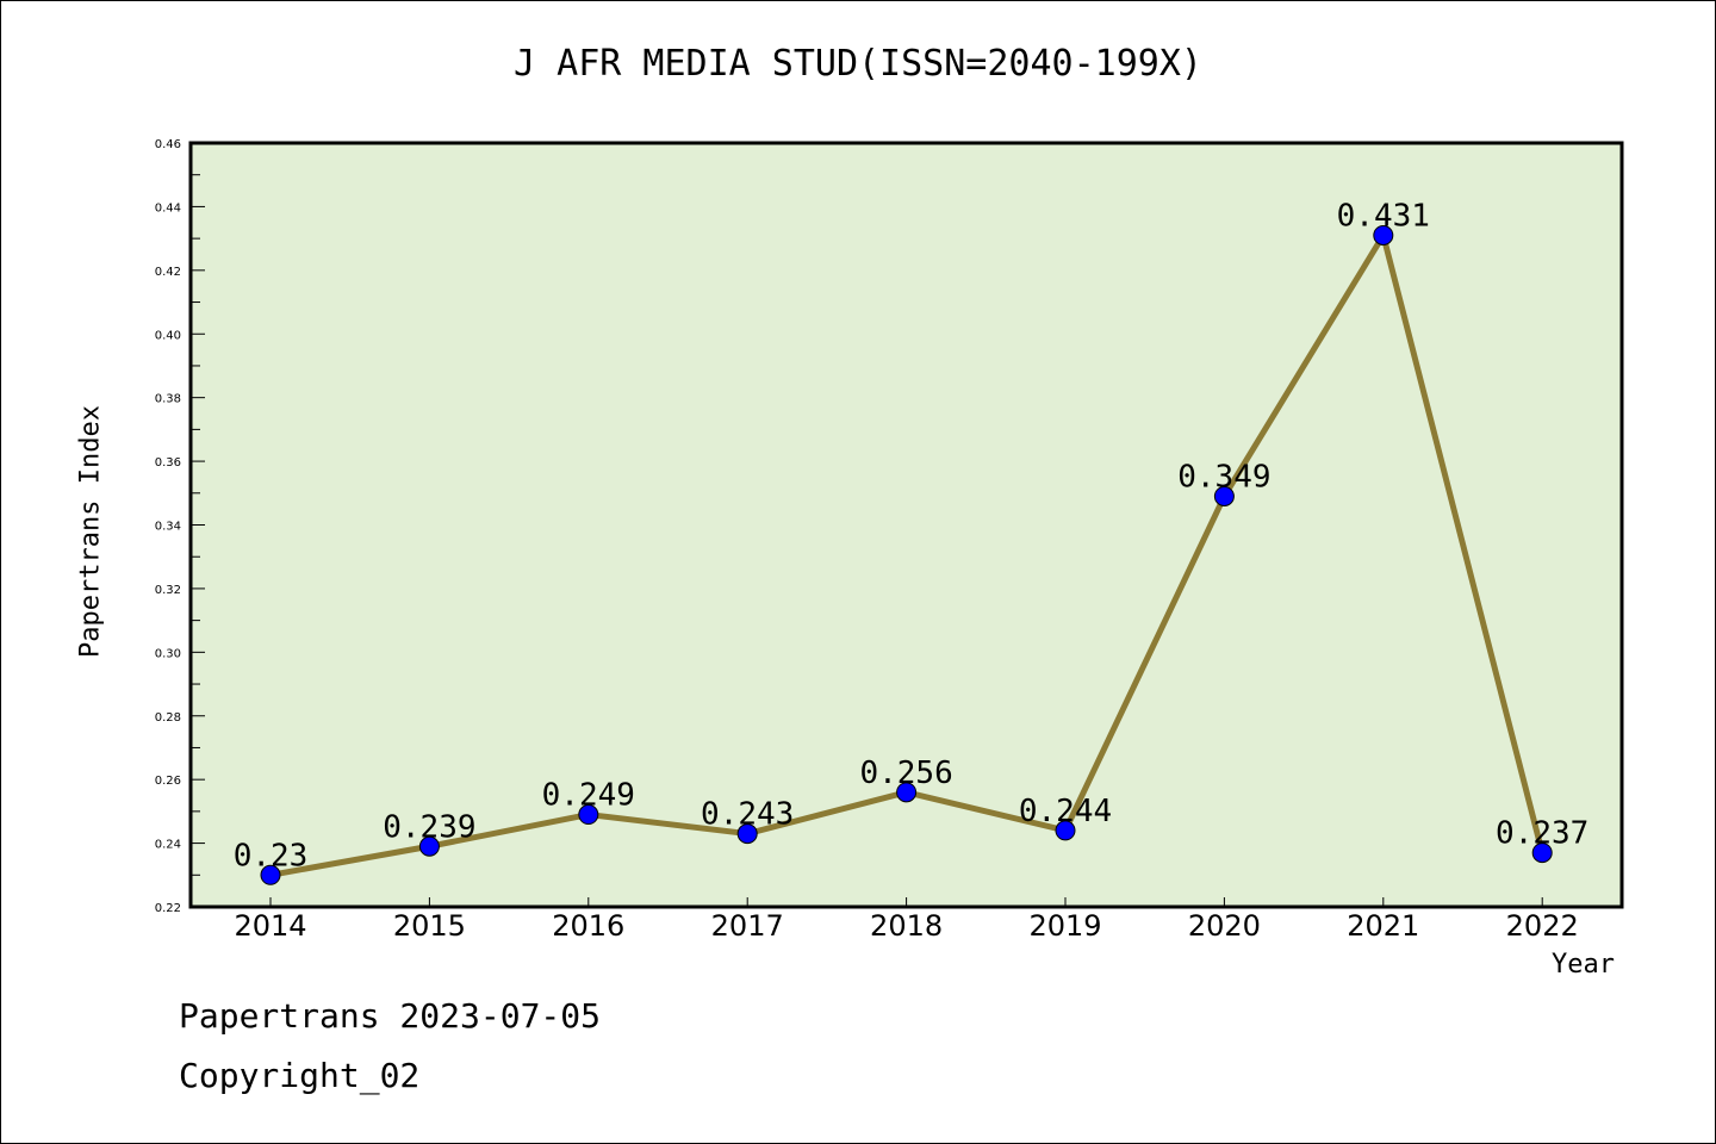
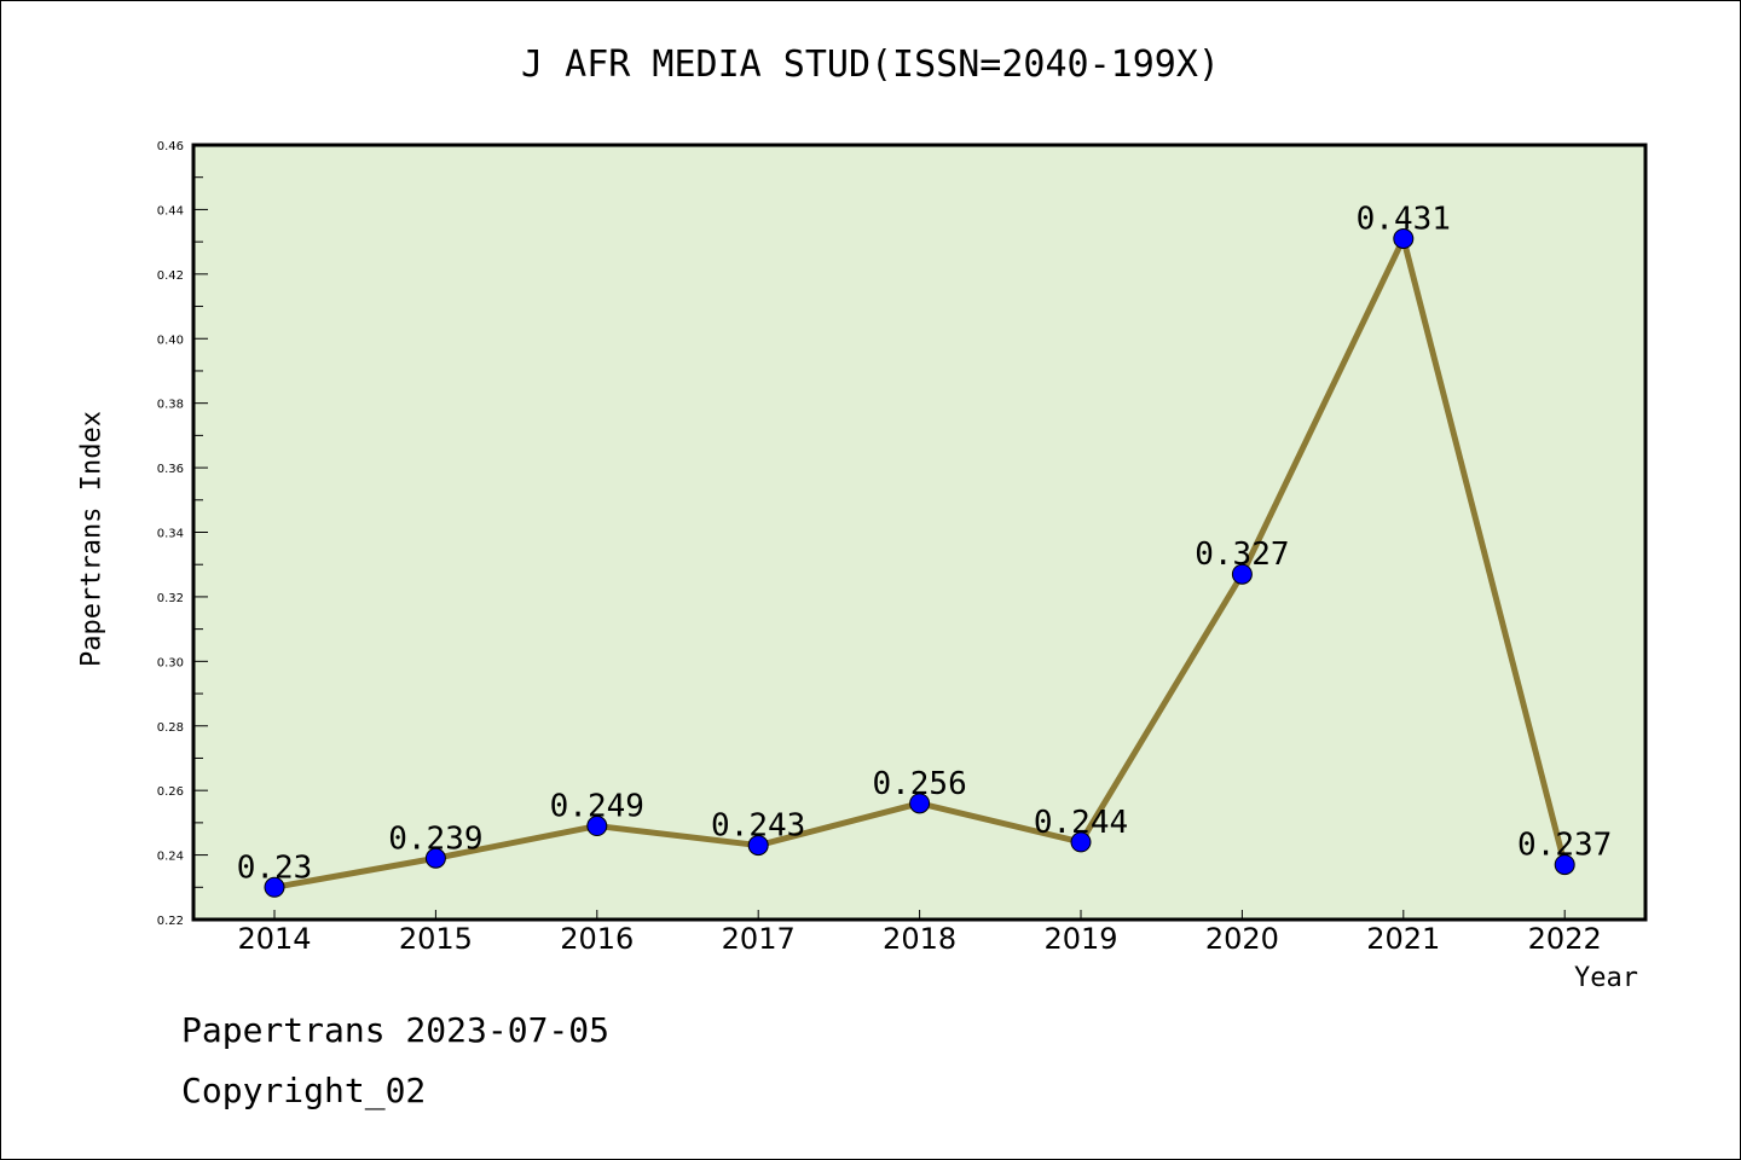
2020: 0.349 -> 0.327
